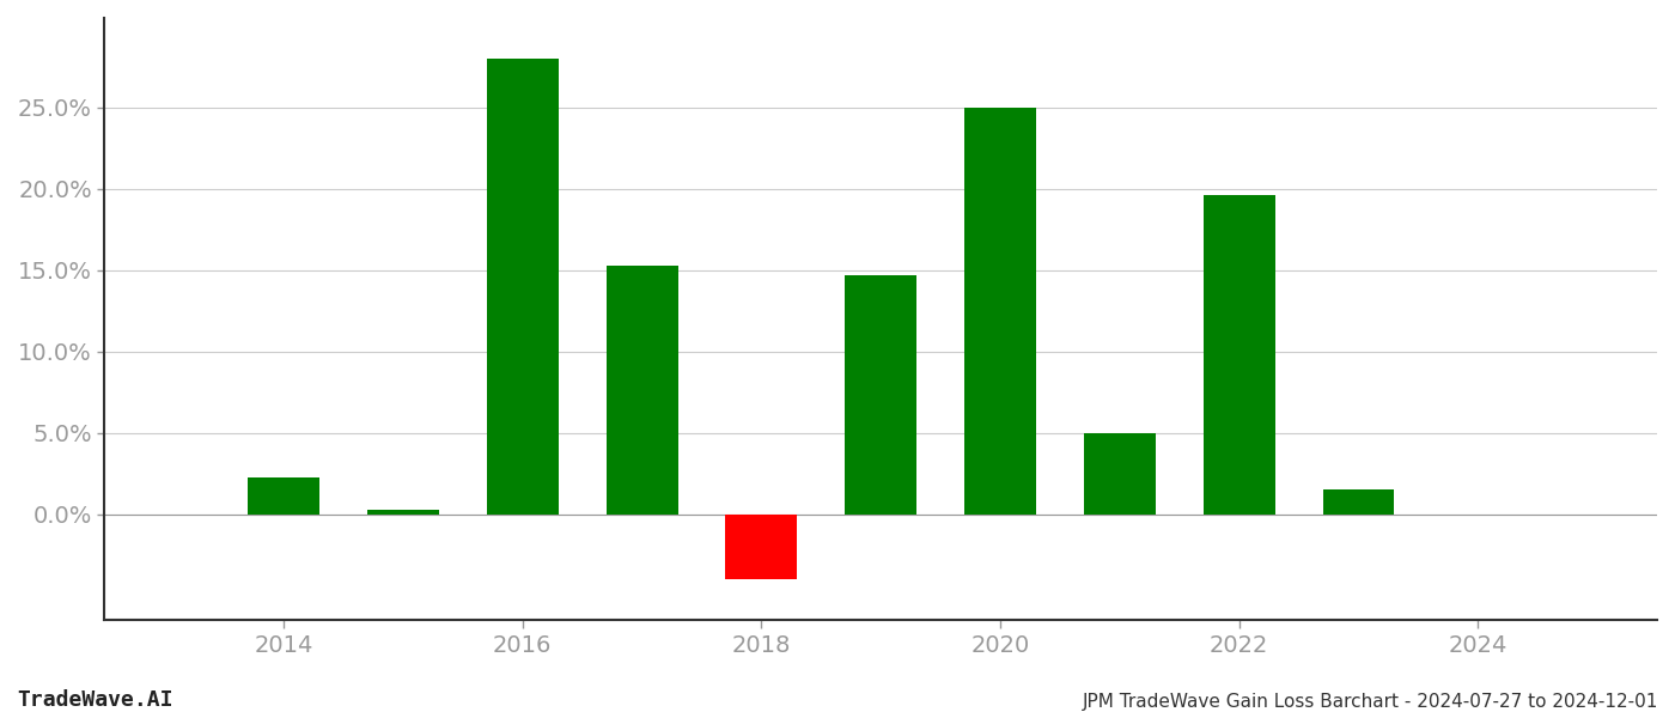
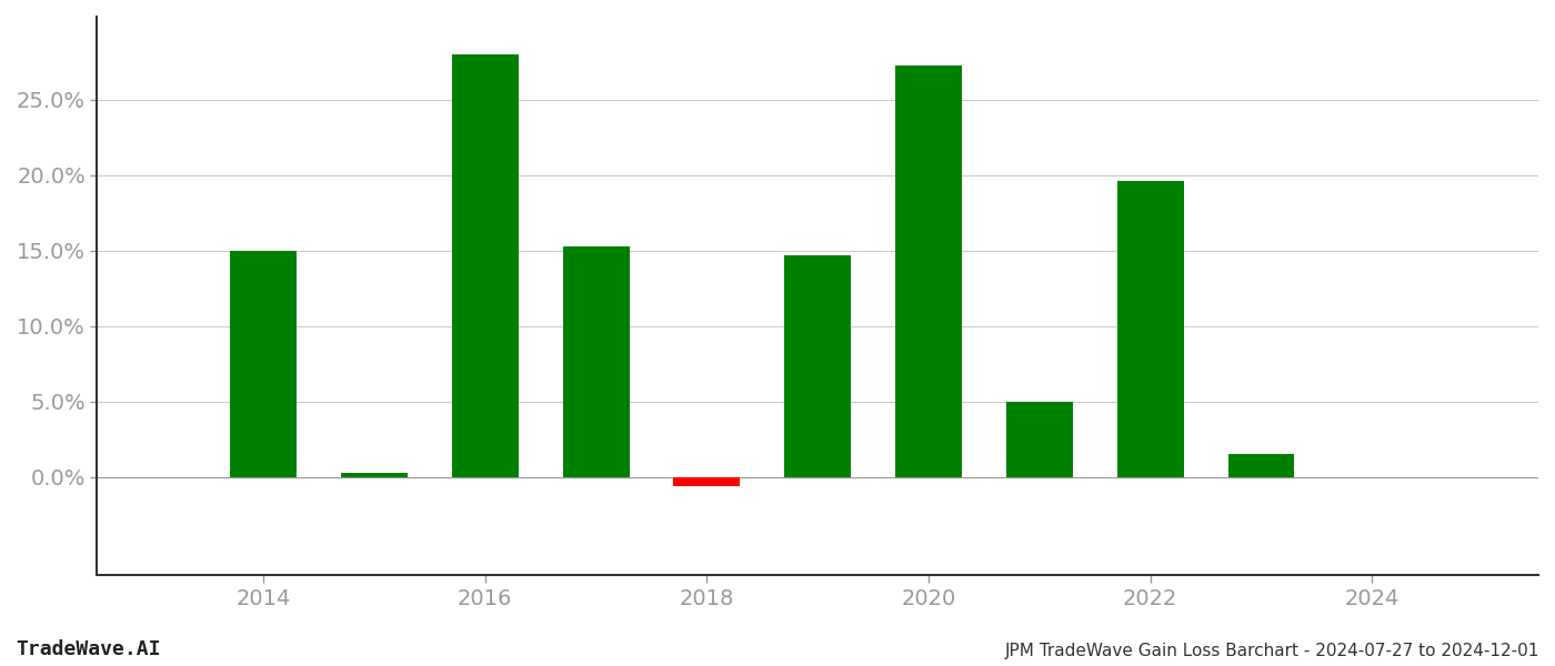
2014: 2.3% -> 15.0%
2018: -4.0% -> -0.6%
2020: 25.0% -> 27.3%
